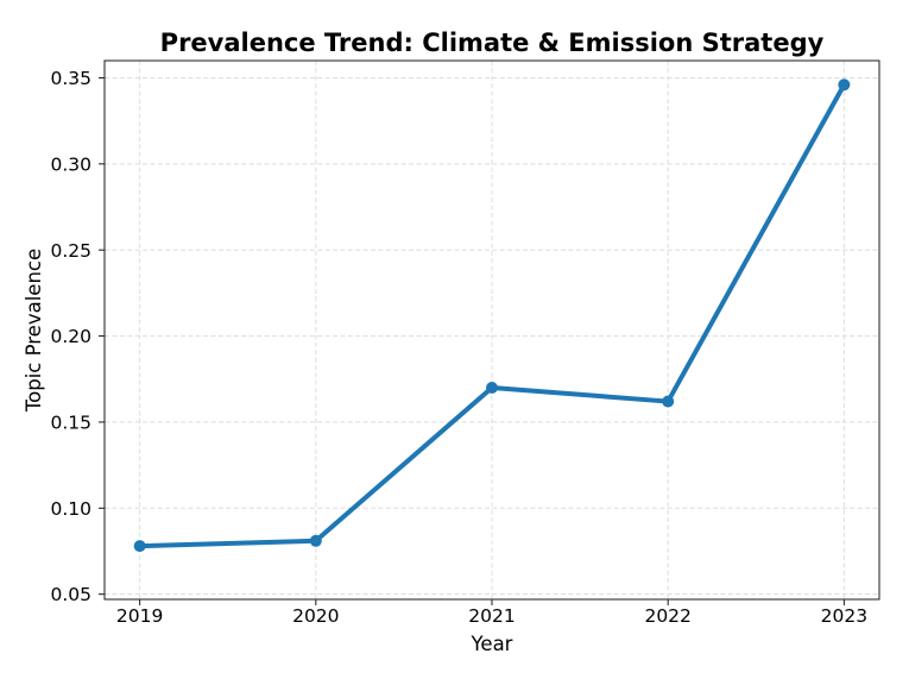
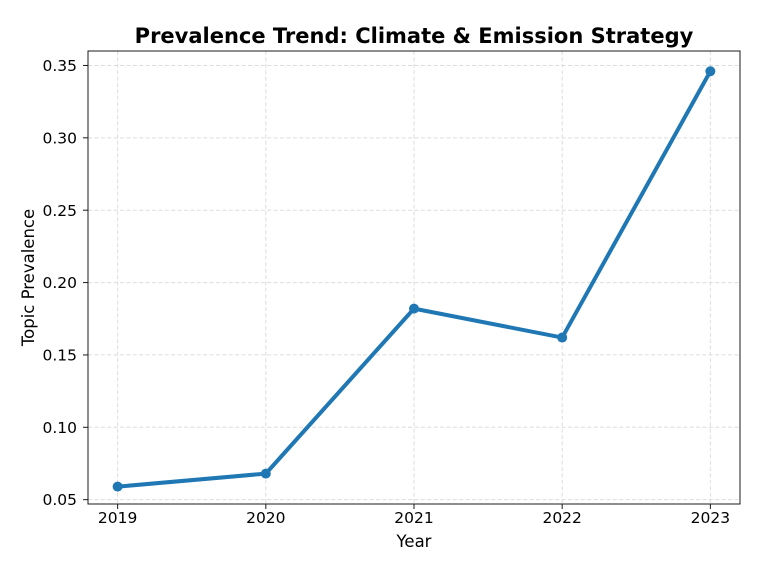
2019: 0.078 -> 0.059
2020: 0.081 -> 0.068
2021: 0.170 -> 0.182
